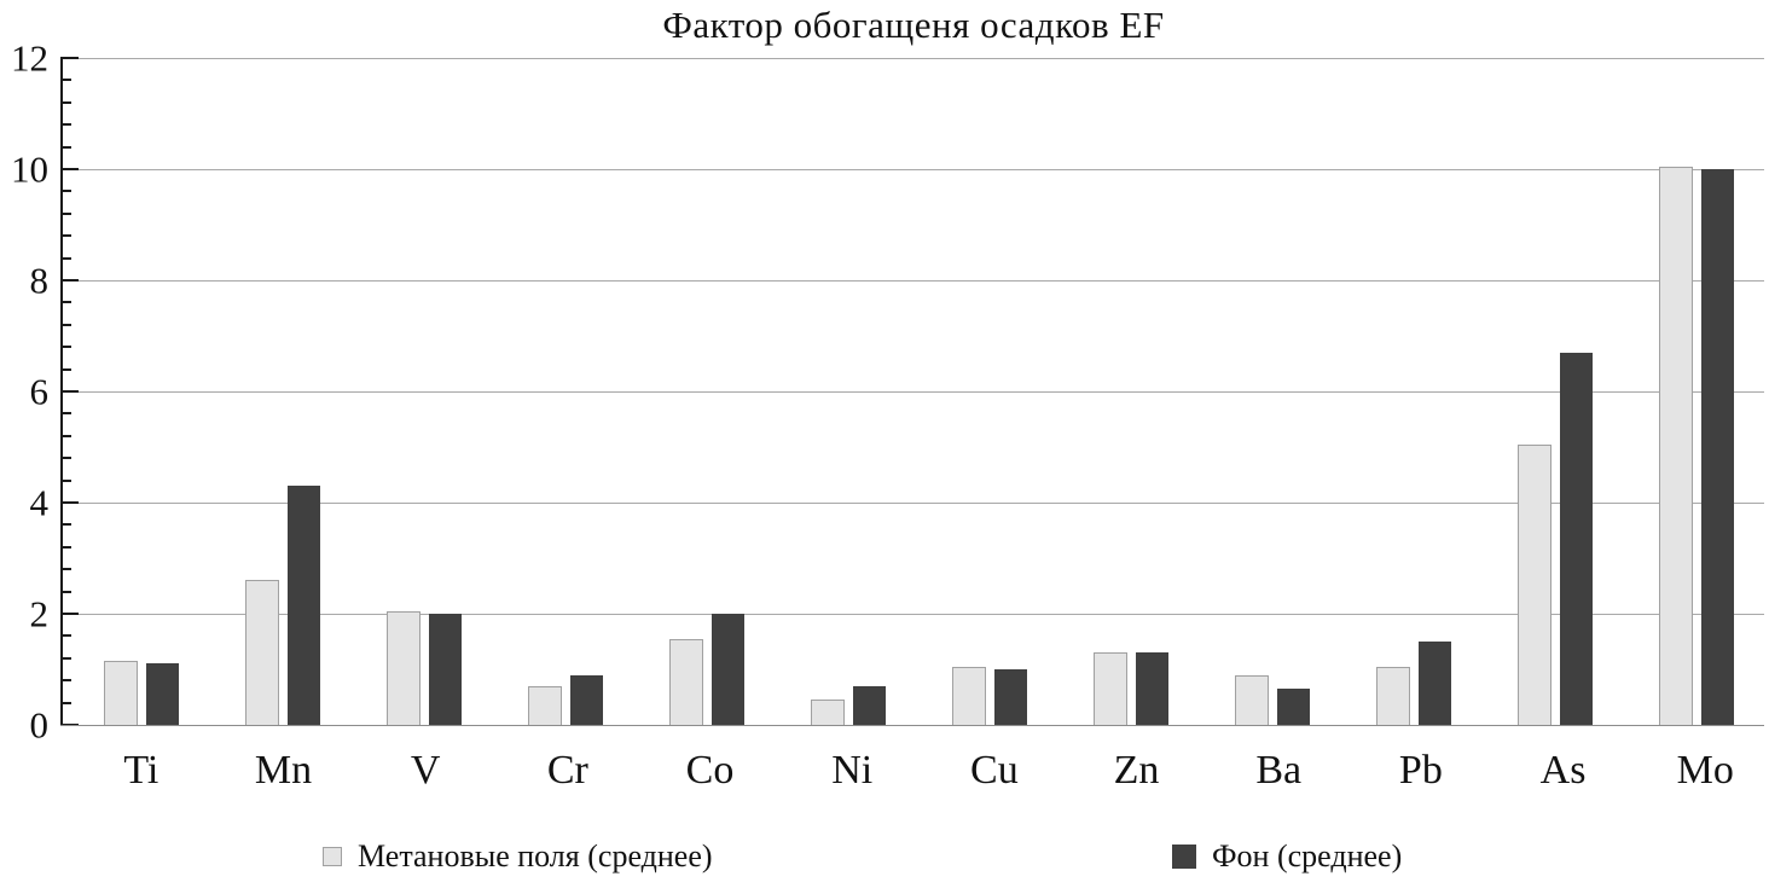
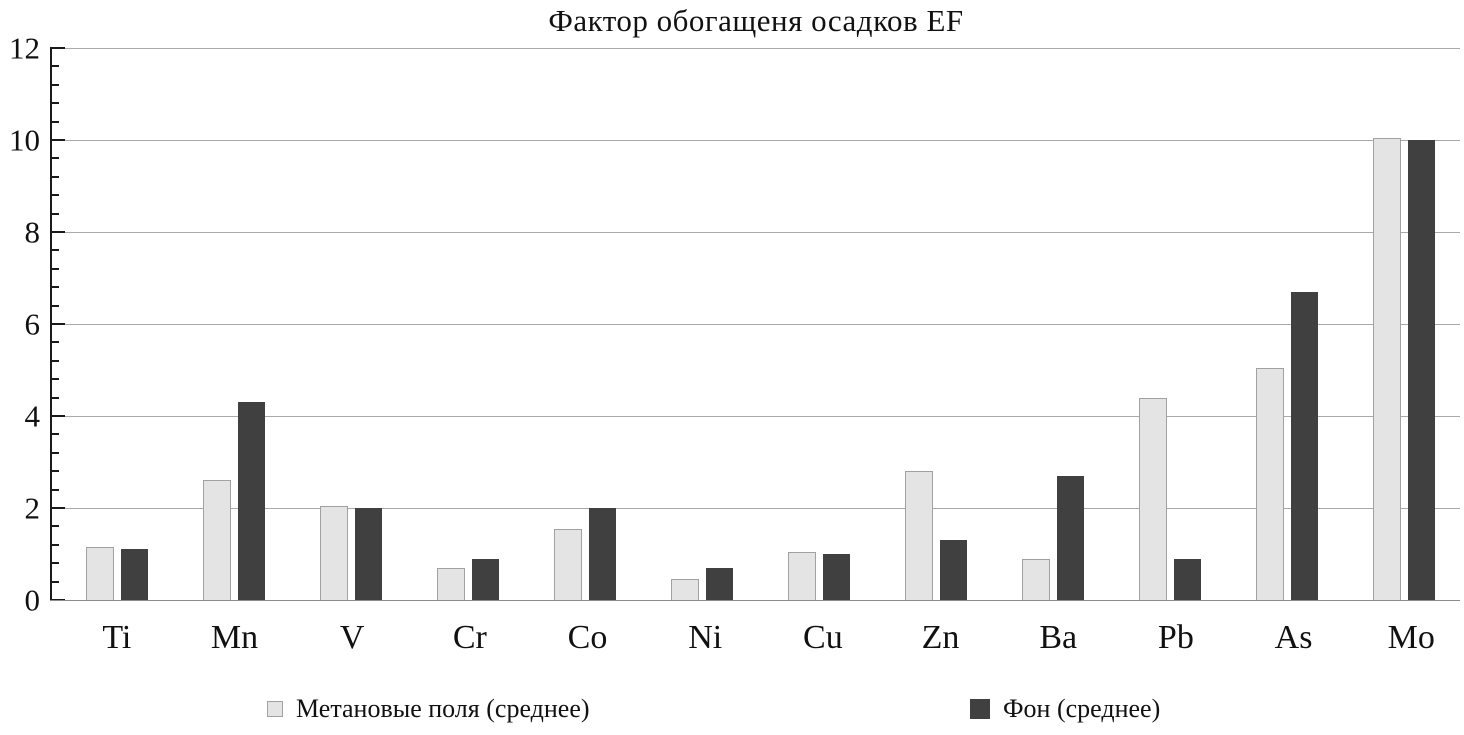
Метановые поля (среднее)/Zn: 1.3 -> 2.8
Фон (среднее)/Ba: 0.7 -> 2.7
Метановые поля (среднее)/Pb: 1.1 -> 4.4
Фон (среднее)/Pb: 1.5 -> 0.9
